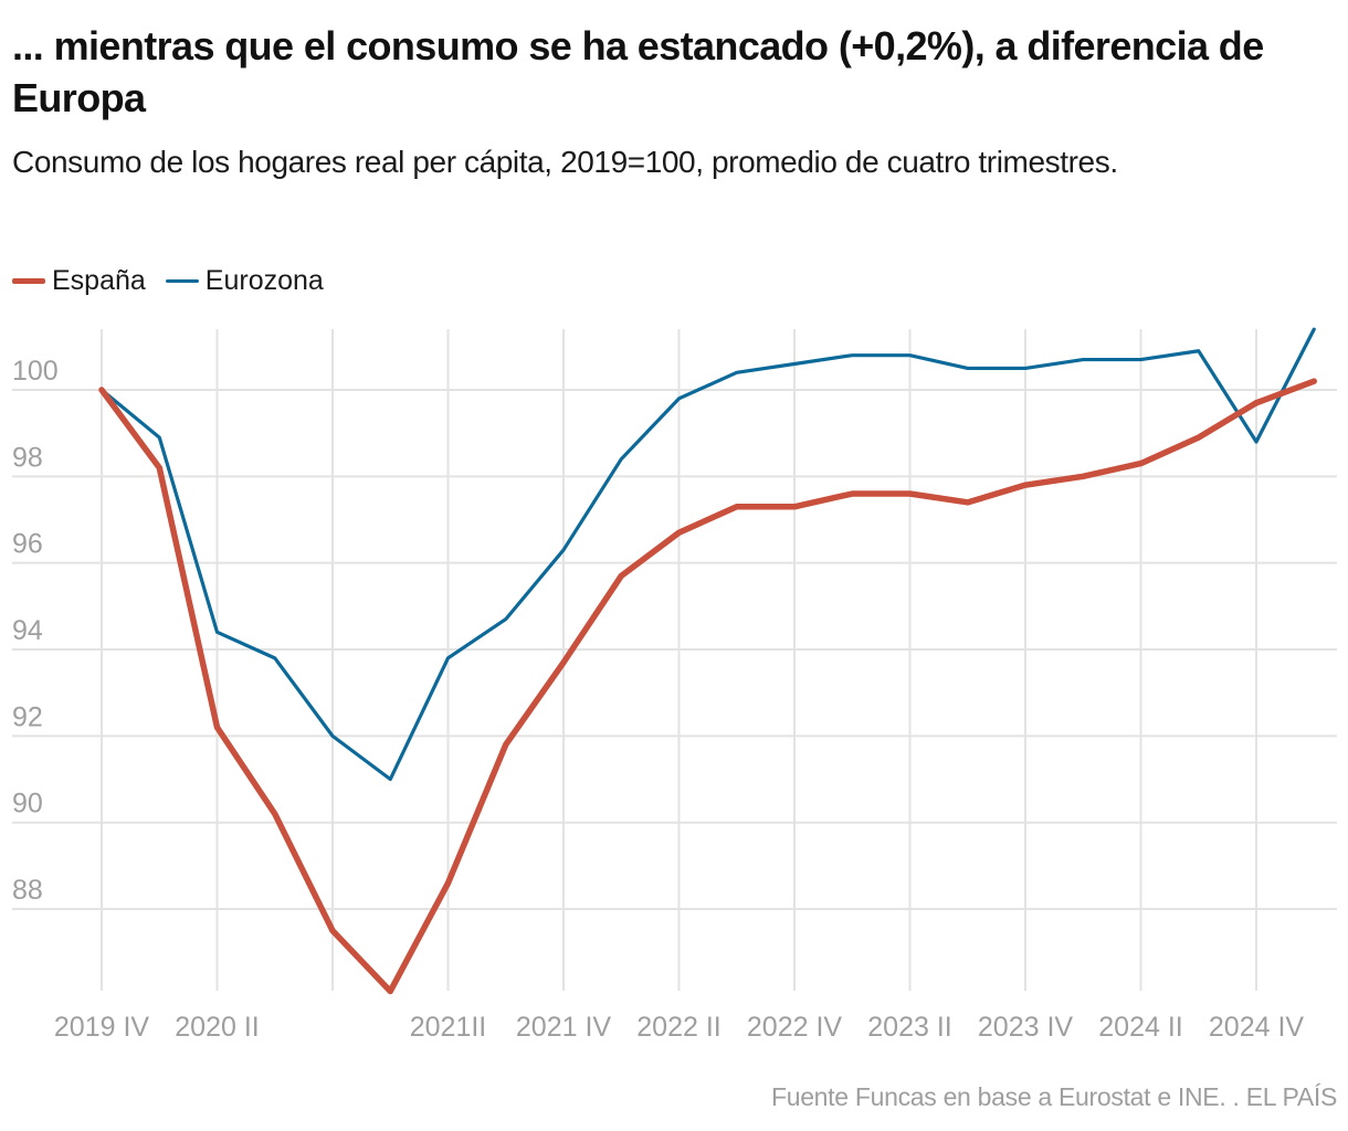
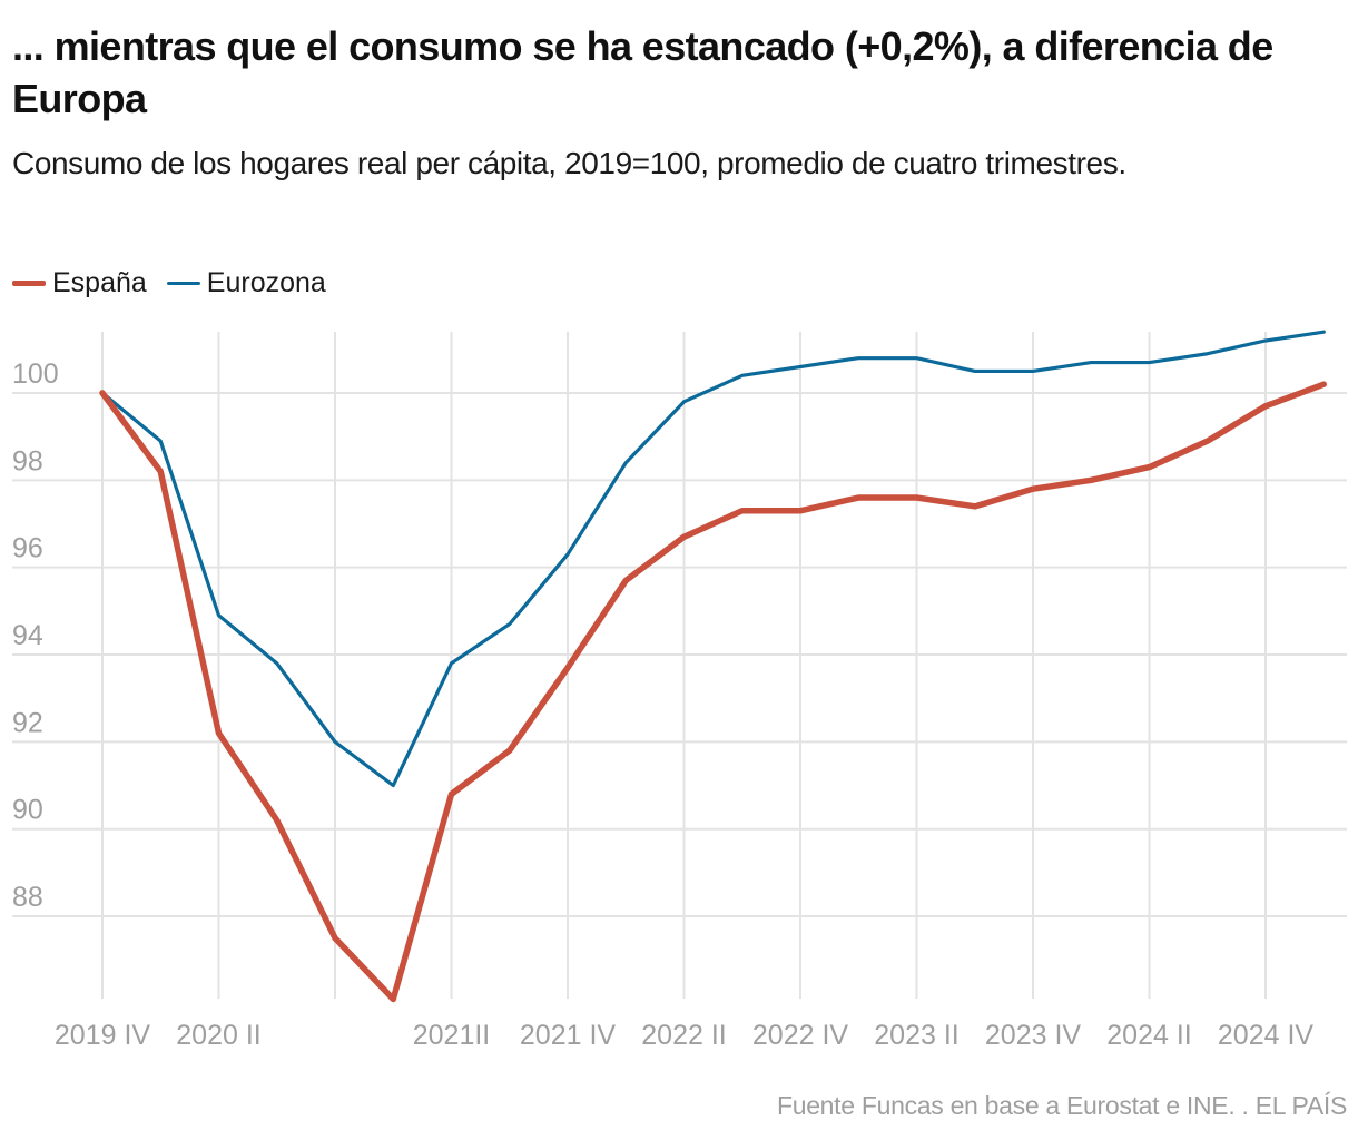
Eurozona/2020 II: 94.4 -> 94.9
España/2021 II: 88.6 -> 90.8
Eurozona/2024 IV: 98.8 -> 101.2
